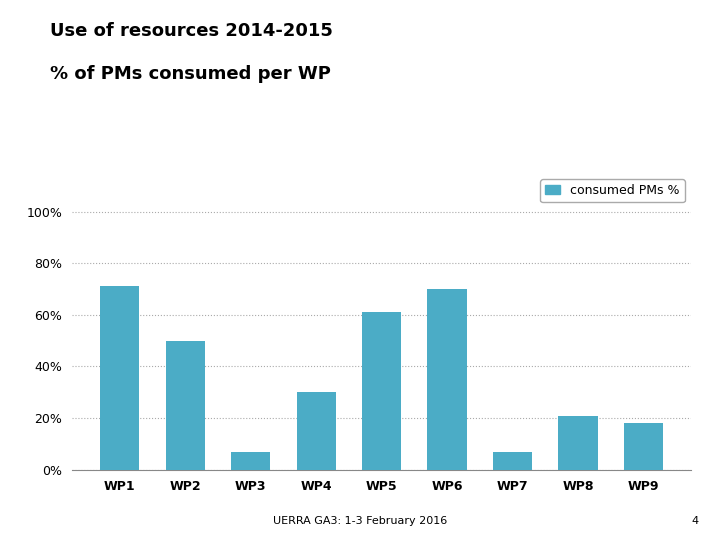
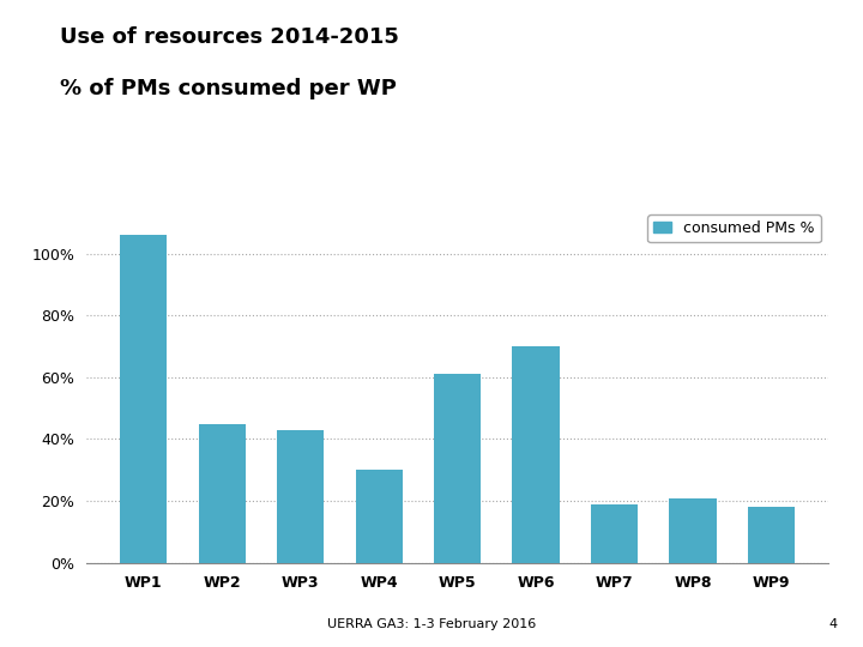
WP1: 71% -> 106%
WP2: 50% -> 45%
WP3: 7% -> 43%
WP7: 7% -> 19%
